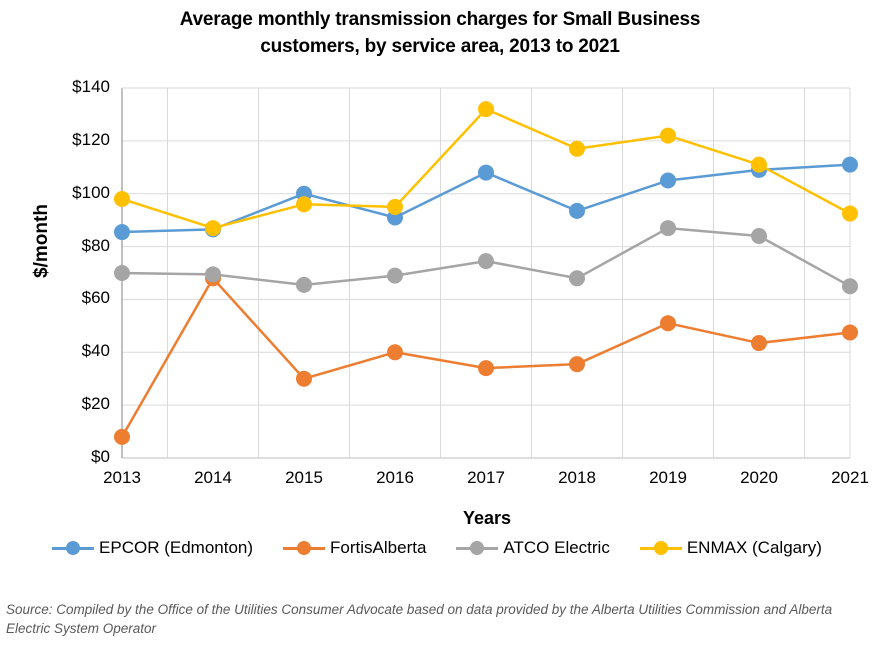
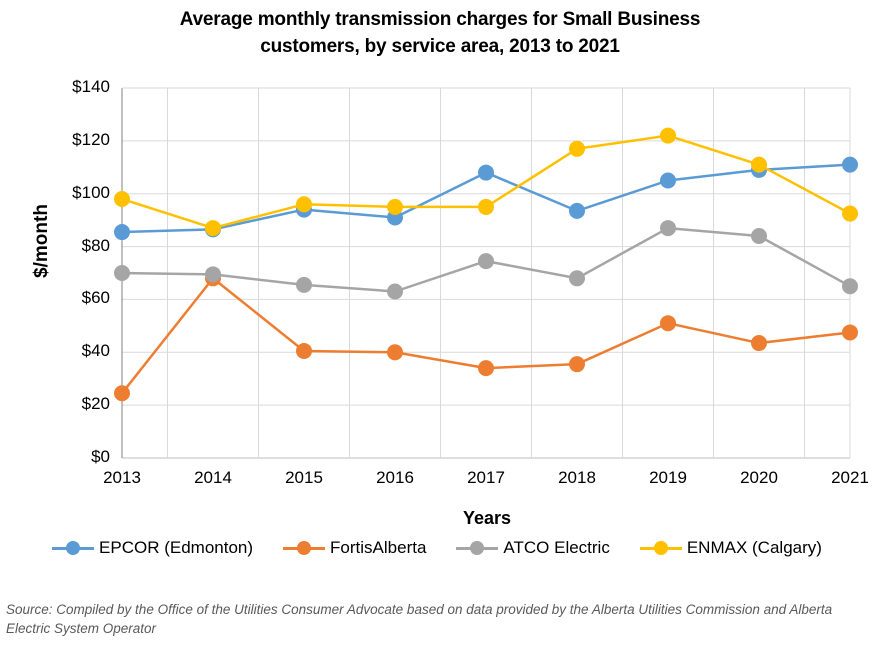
FortisAlberta/2013: $8 -> $24
EPCOR (Edmonton)/2015: $100 -> $94
FortisAlberta/2015: $30 -> $40
ATCO Electric/2016: $69 -> $63
ENMAX (Calgary)/2017: $132 -> $95
